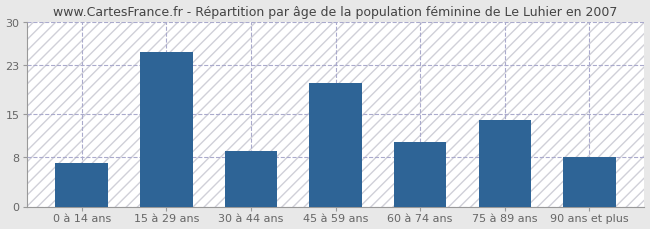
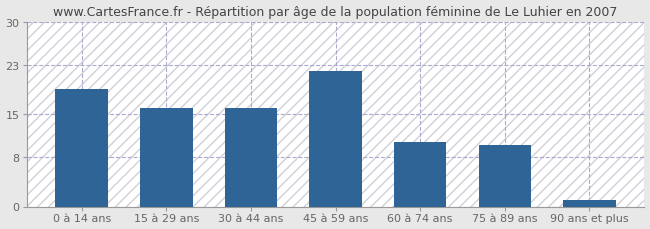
0 à 14 ans: 7.0 -> 19.0
15 à 29 ans: 25.0 -> 16.0
30 à 44 ans: 9.0 -> 16.0
45 à 59 ans: 20.0 -> 22.0
75 à 89 ans: 14.0 -> 10.0
90 ans et plus: 8.0 -> 1.0
